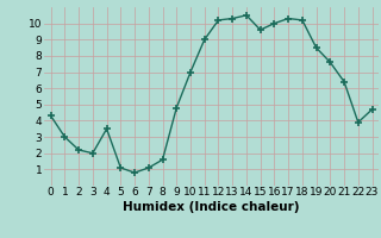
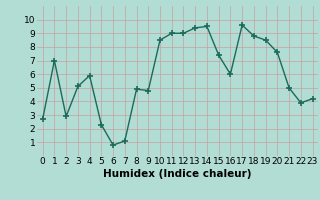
0: 4.3 -> 2.7
1: 3.0 -> 7.0
2: 2.2 -> 2.9
3: 2.0 -> 5.1
4: 3.5 -> 5.9
5: 1.1 -> 2.3
8: 1.6 -> 4.9
10: 7.0 -> 8.5
12: 10.2 -> 9.0
13: 10.3 -> 9.4
14: 10.5 -> 9.5
15: 9.6 -> 7.4
16: 10.0 -> 6.0
17: 10.3 -> 9.6
18: 10.2 -> 8.8
21: 6.4 -> 5.0
23: 4.7 -> 4.2
